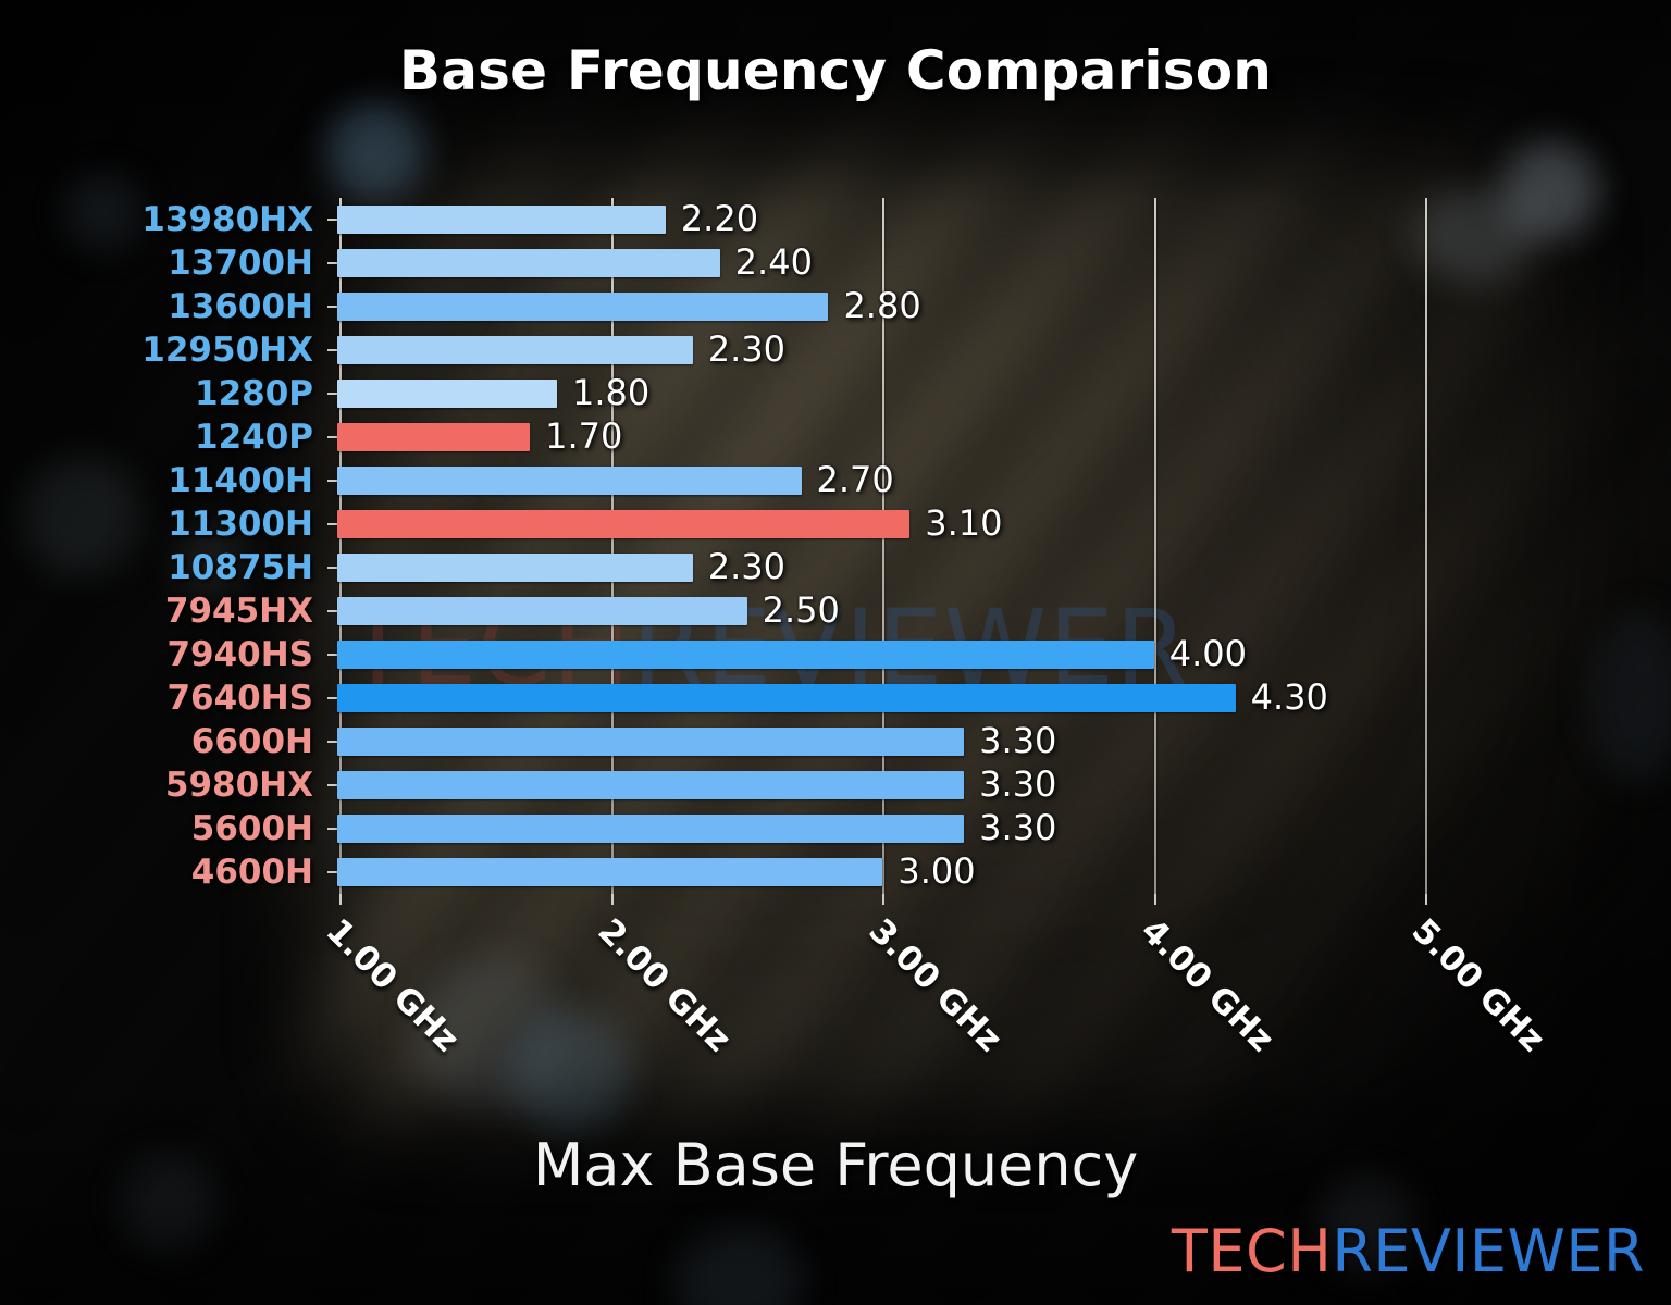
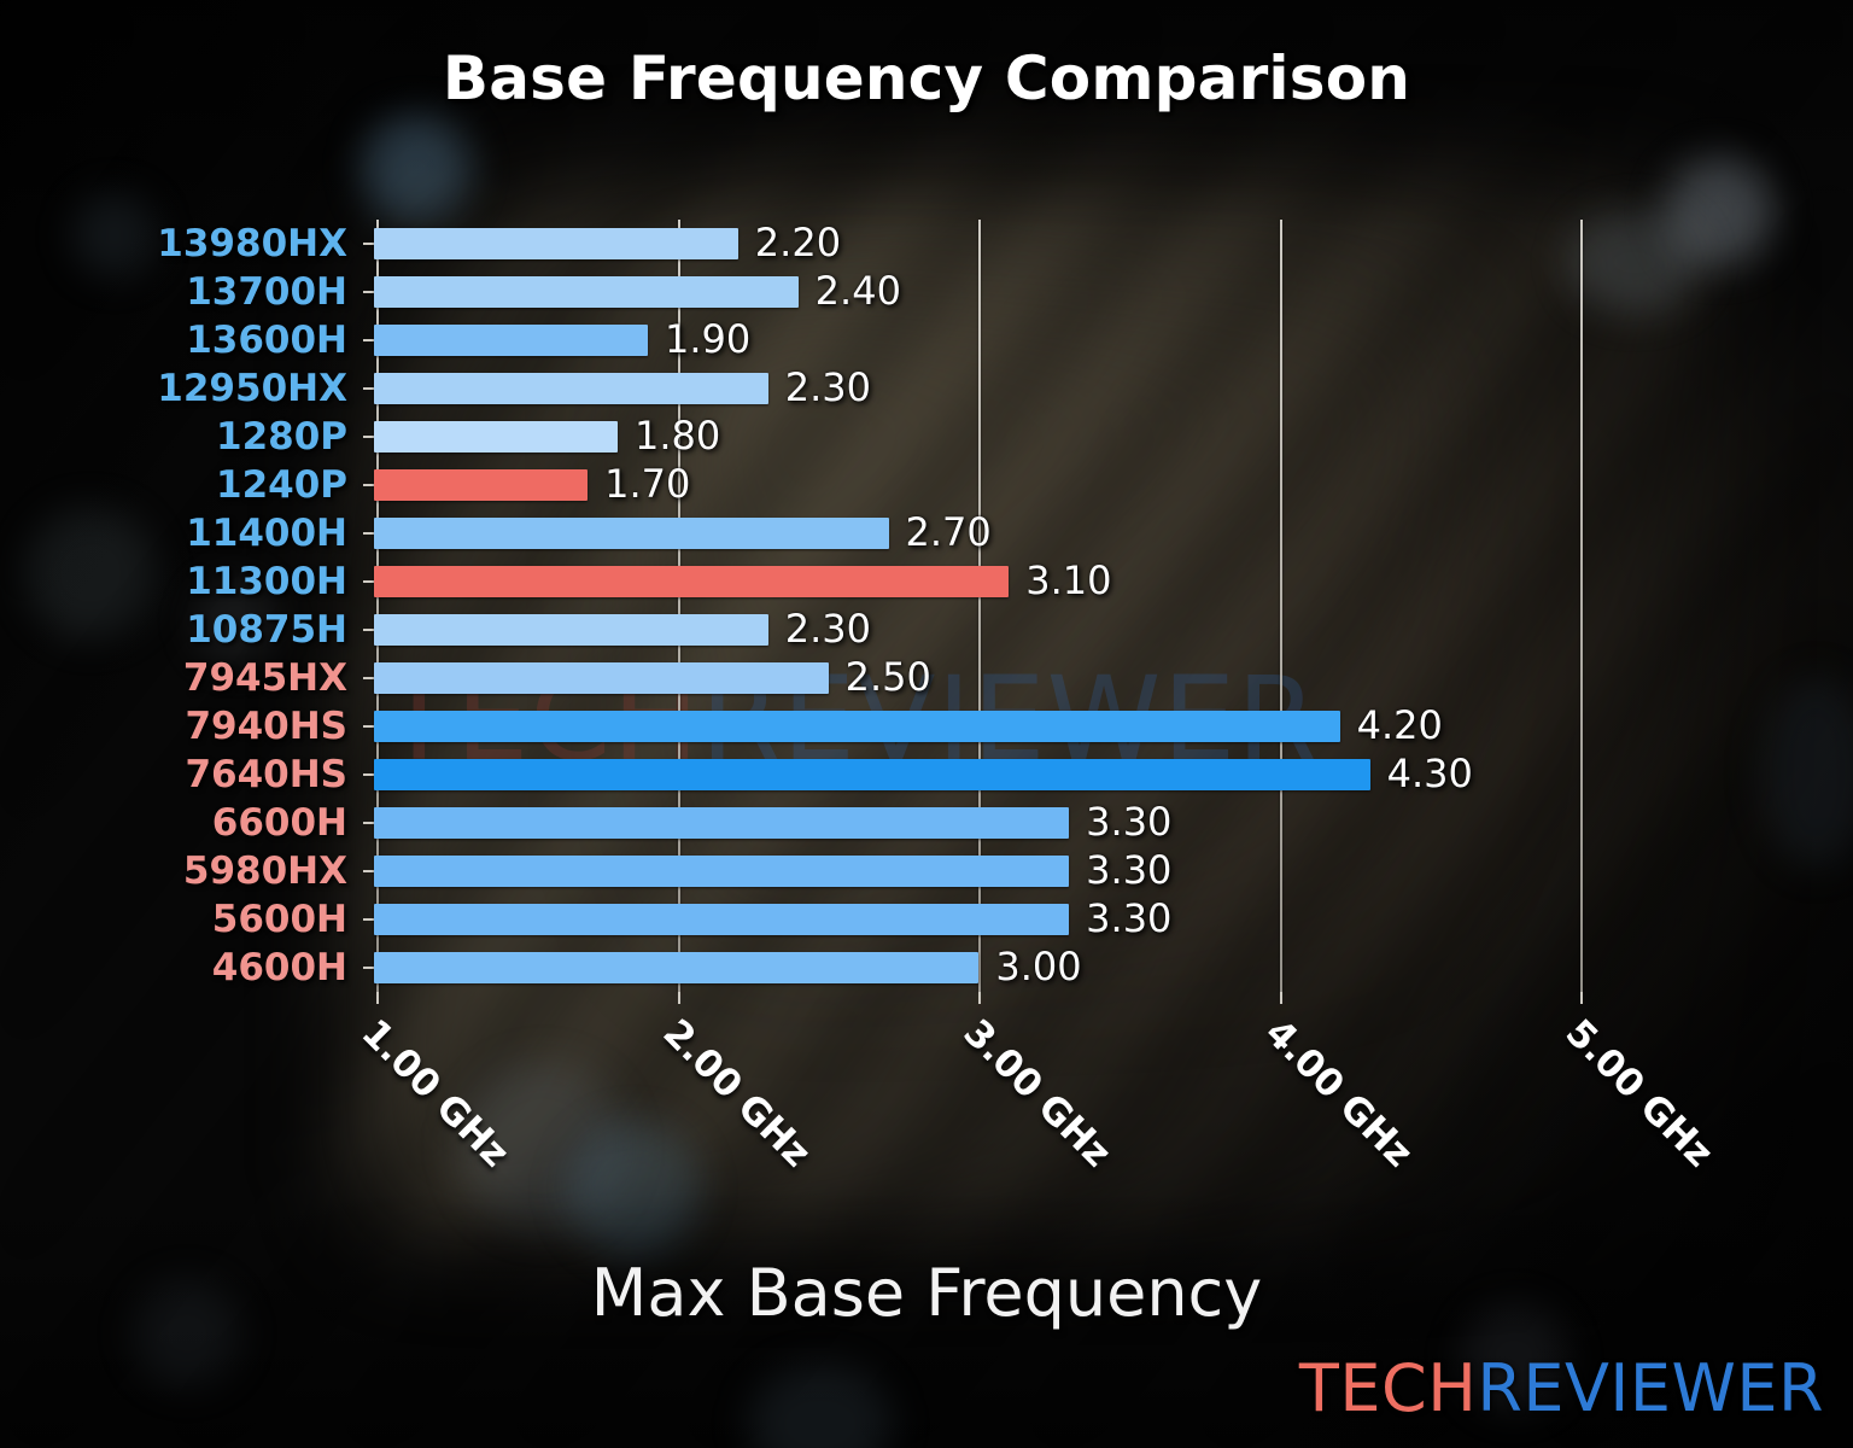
13600H: 2.80 -> 1.90
7940HS: 4.00 -> 4.20
